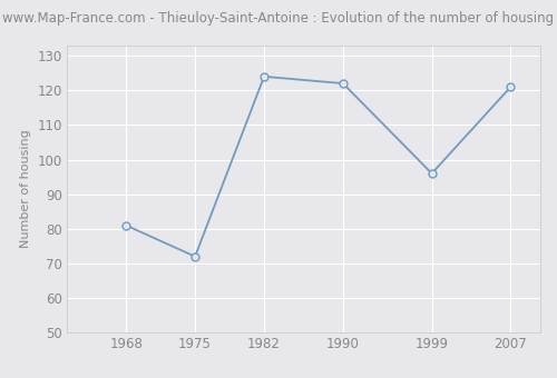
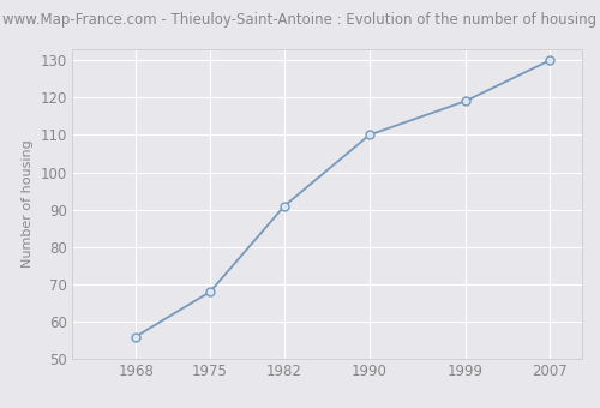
1968: 81 -> 56
1975: 72 -> 68
1982: 124 -> 91
1990: 122 -> 110
1999: 96 -> 119
2007: 121 -> 130
